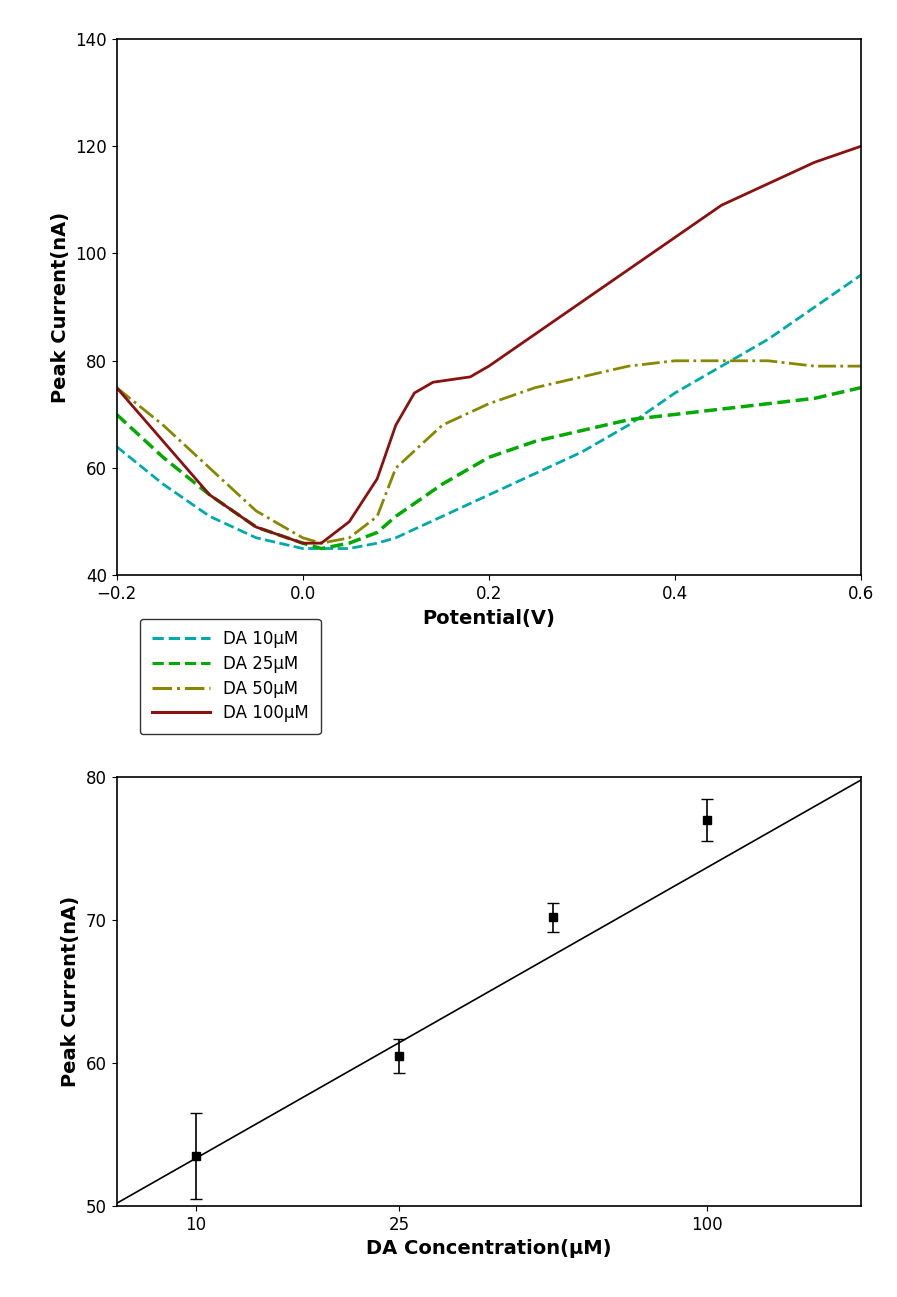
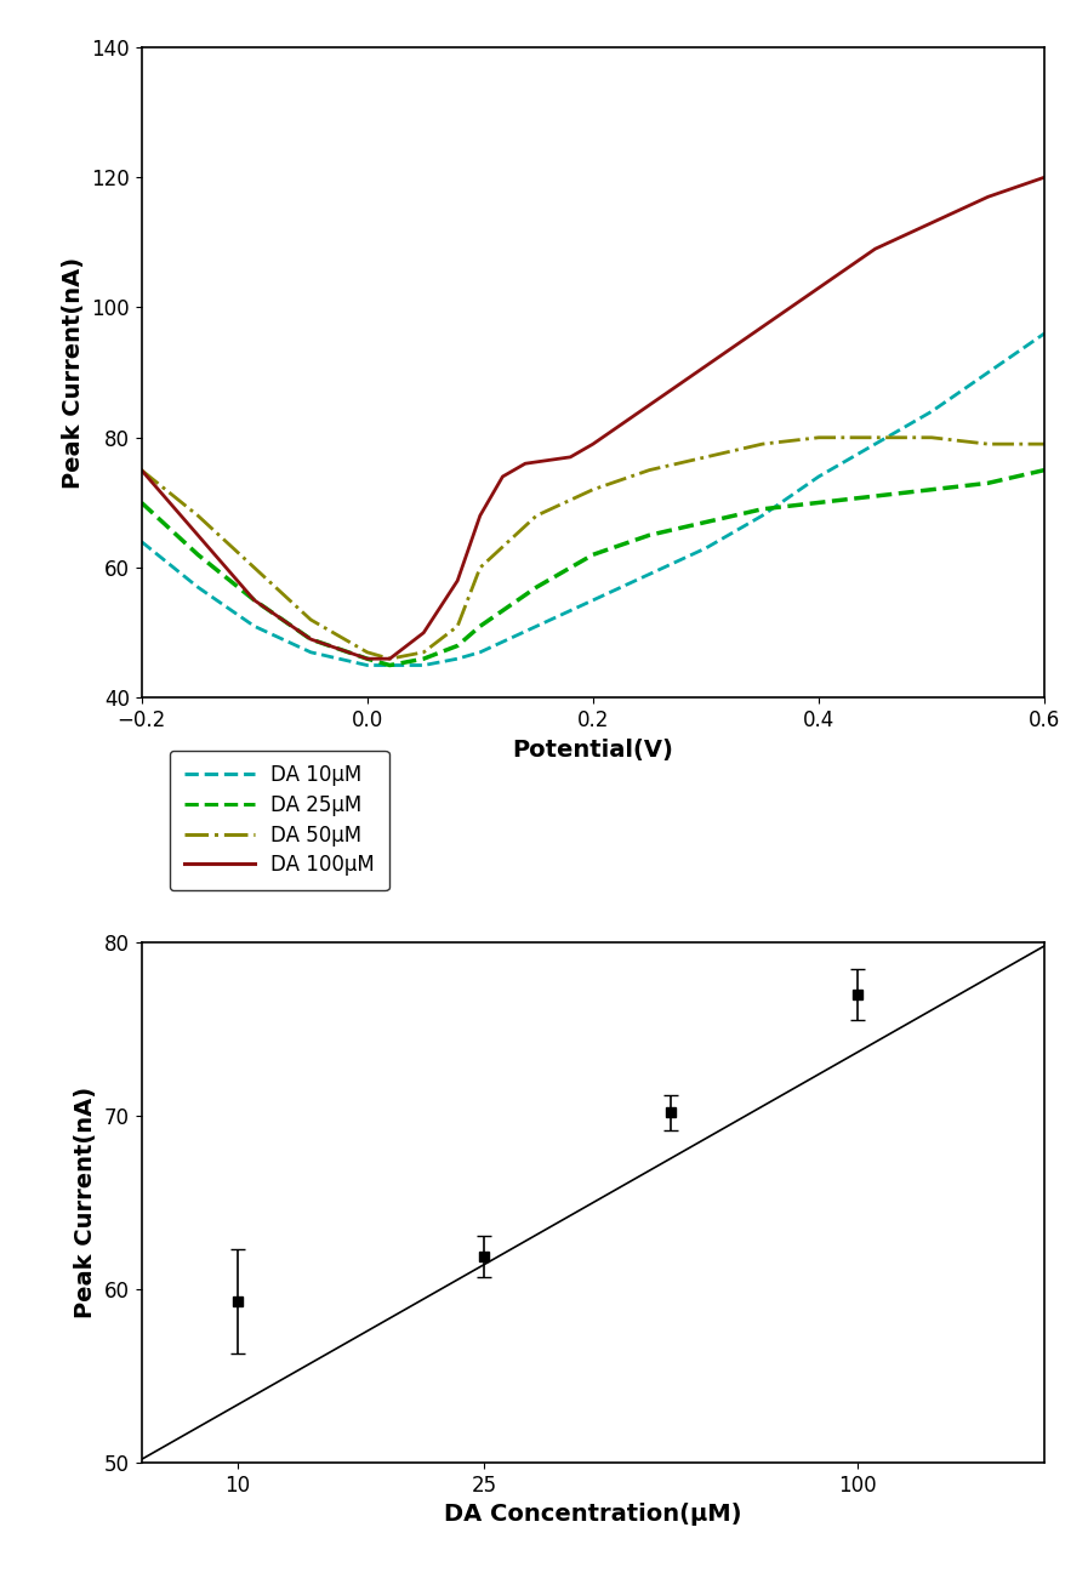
10: 53.5 -> 59.3
25: 60.5 -> 61.9
